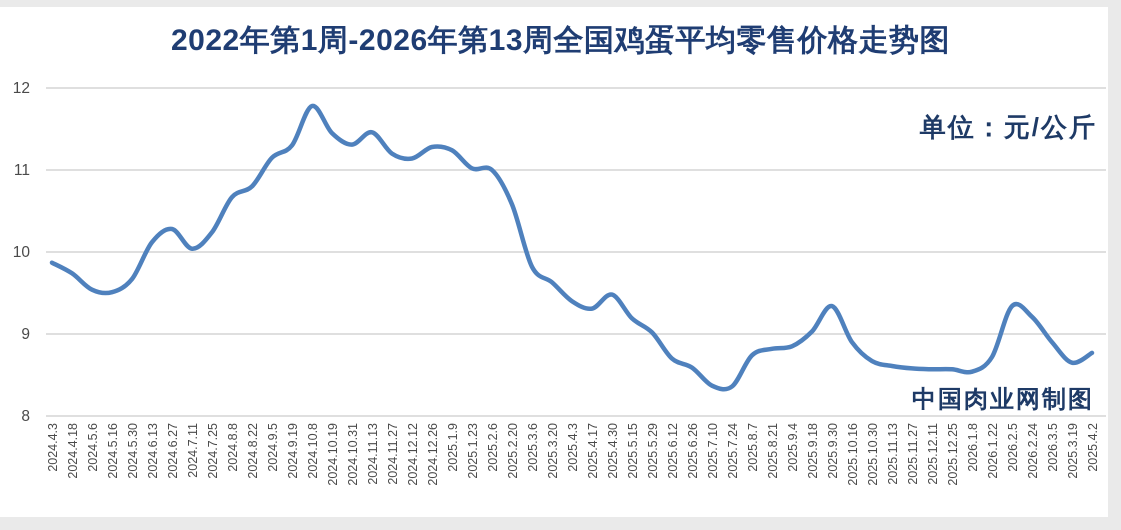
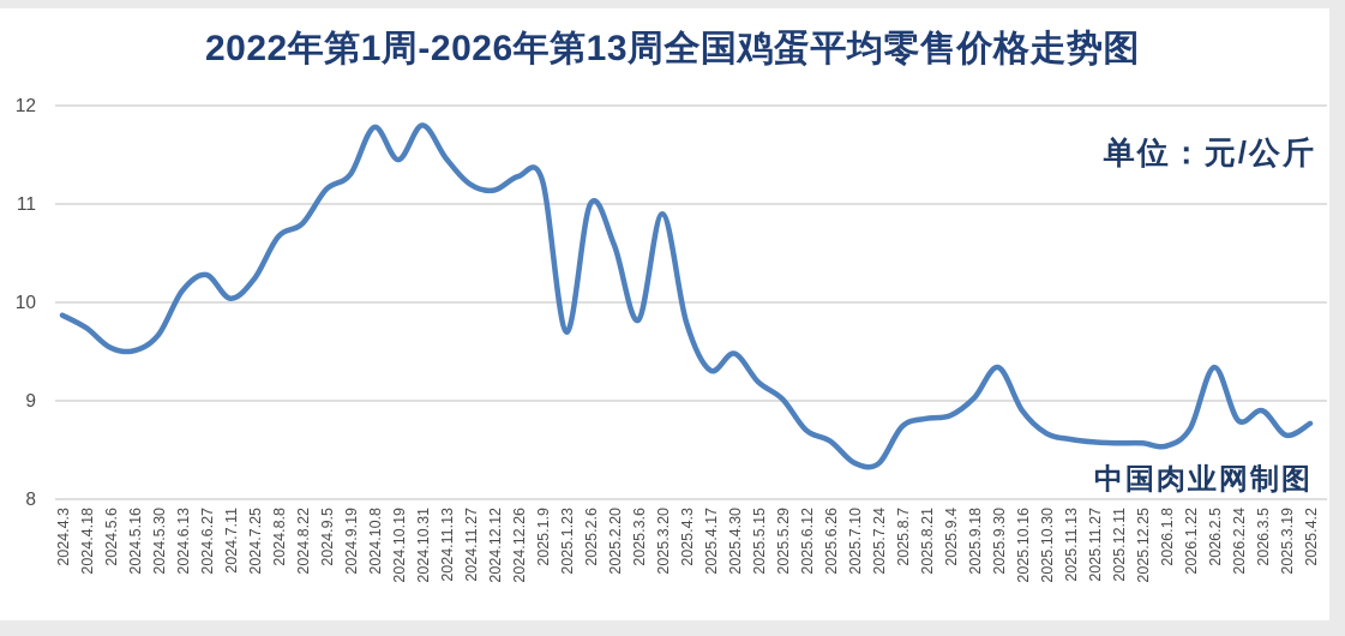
2024.10.31: 11.3 -> 11.8
2025.1.23: 11.0 -> 9.7
2025.3.20: 9.6 -> 10.9
2025.4.3: 9.4 -> 9.8
2026.2.24: 9.2 -> 8.8
